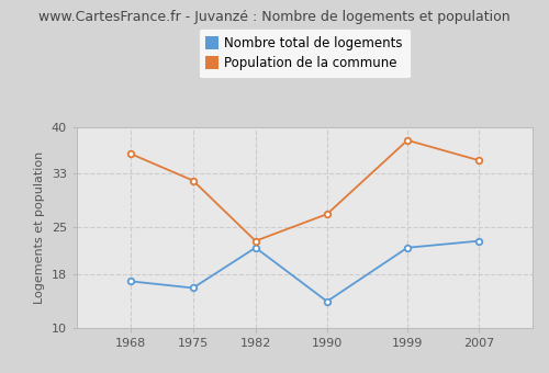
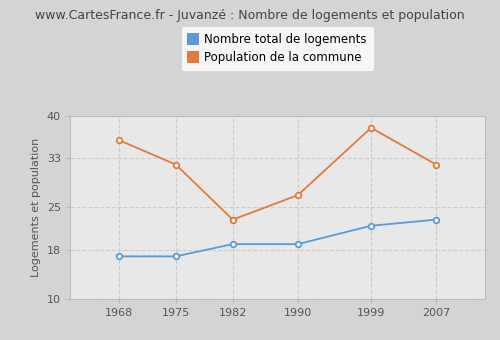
Nombre total de logements/1975: 16 -> 17
Nombre total de logements/1982: 22 -> 19
Nombre total de logements/1990: 14 -> 19
Population de la commune/2007: 35 -> 32
